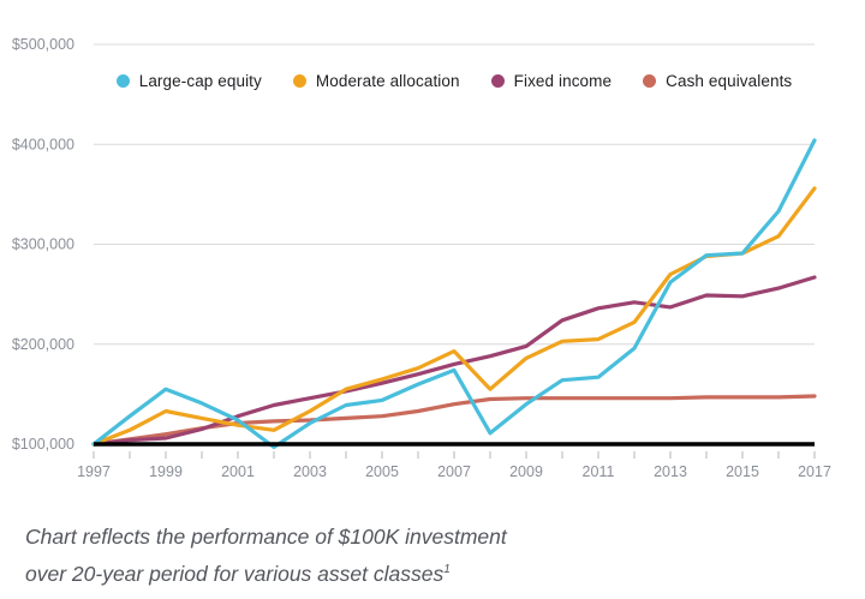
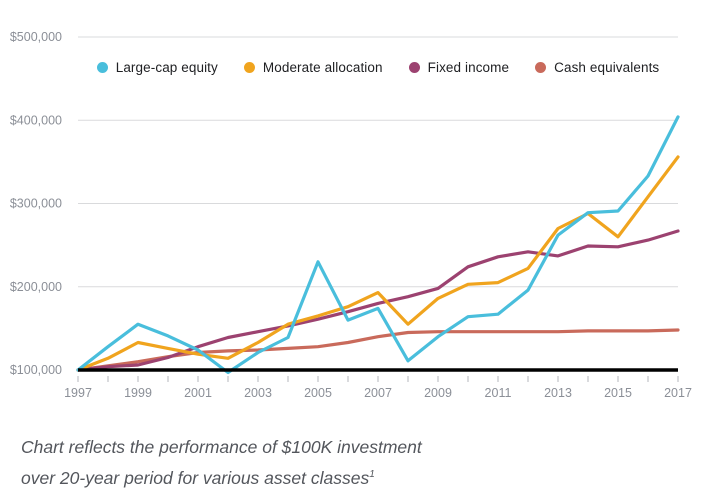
Large-cap equity/2005: $140000 -> $230000
Moderate allocation/2015: $290000 -> $260000
